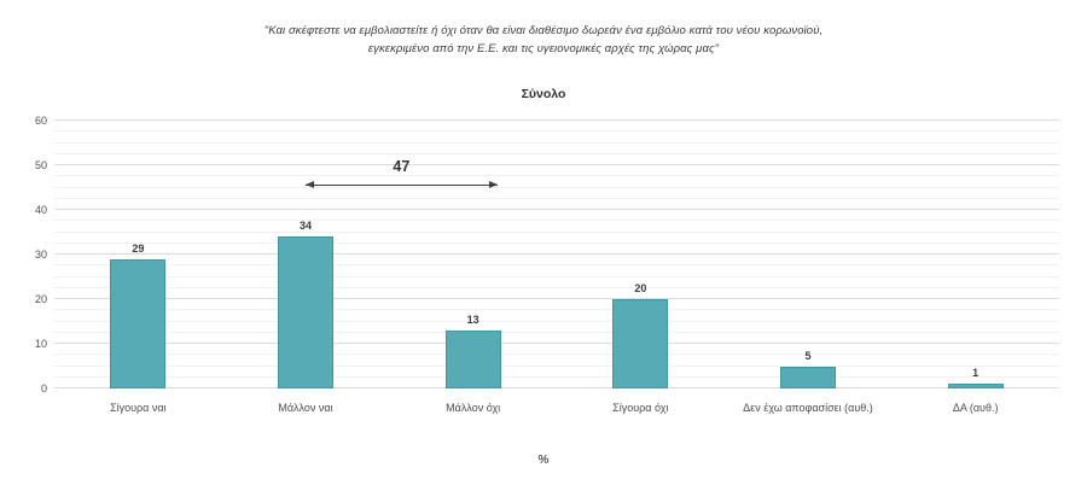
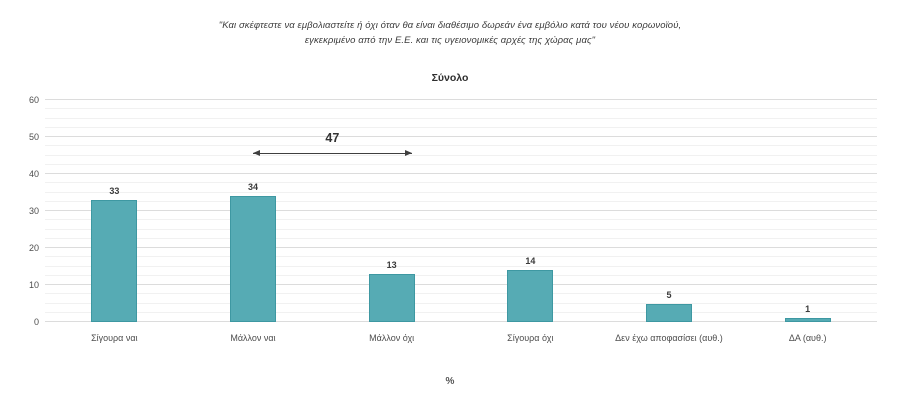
Σίγουρα ναι: 29 -> 33
Σίγουρα όχι: 20 -> 14
